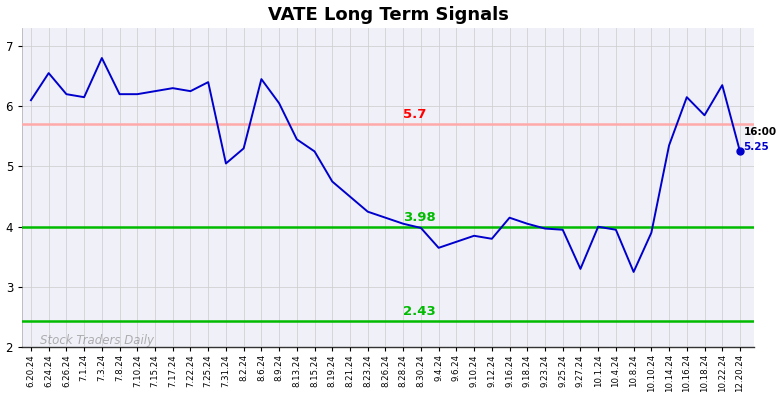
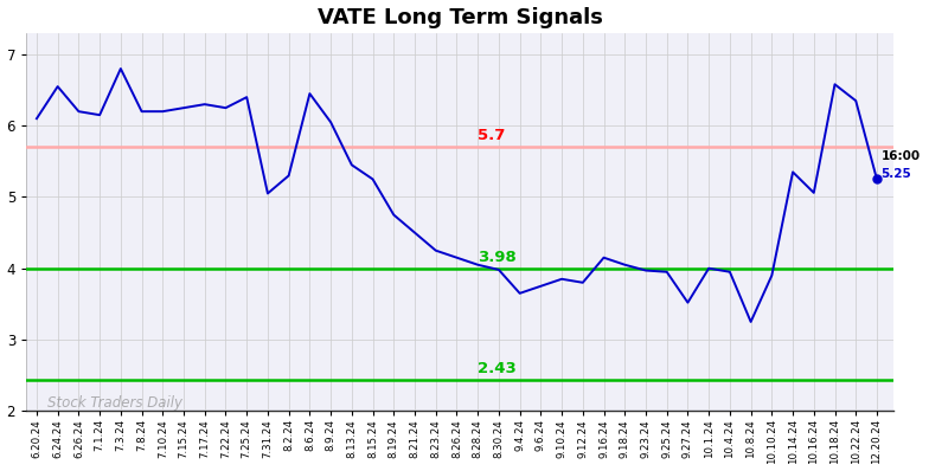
9.27.24: 3.30 -> 3.52
10.16.24: 6.15 -> 5.06
10.18.24: 5.85 -> 6.58
